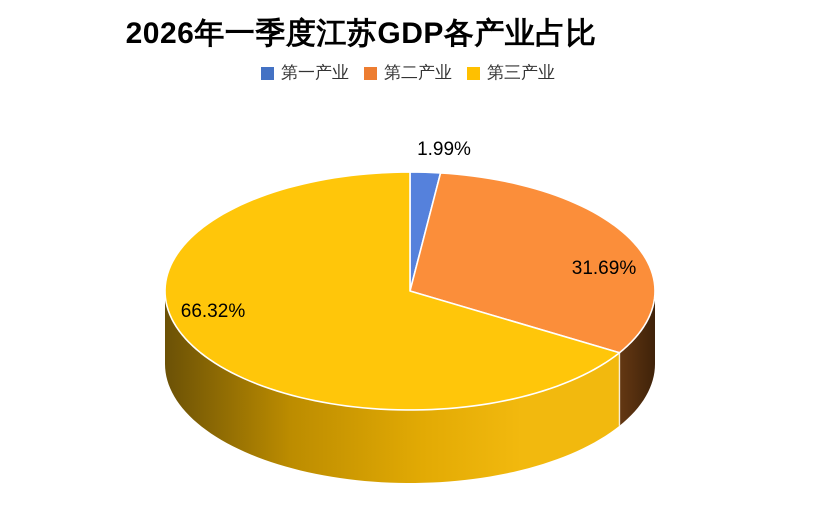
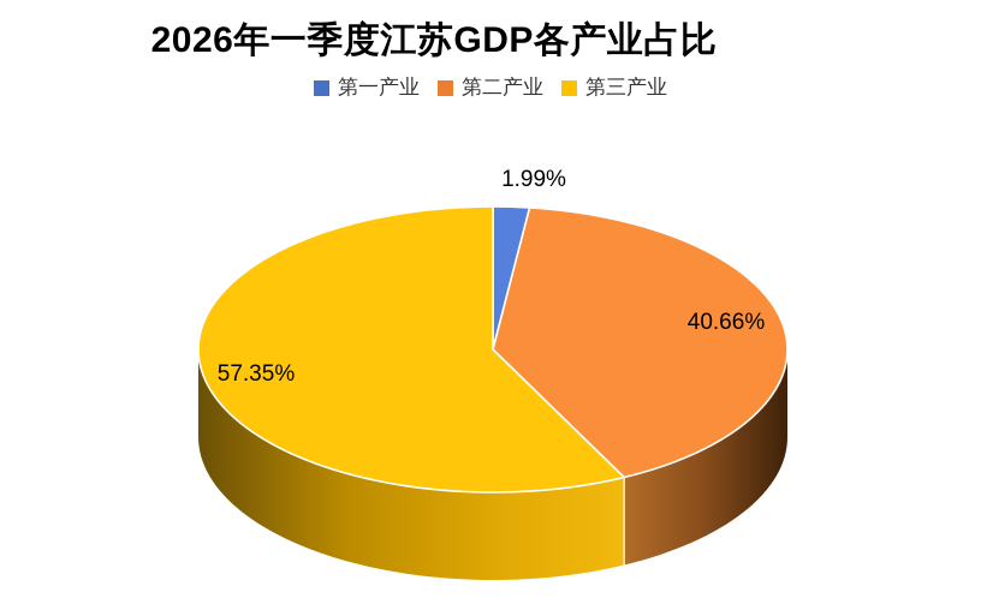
第二产业: 31.69% -> 40.66%
第三产业: 66.32% -> 57.35%
